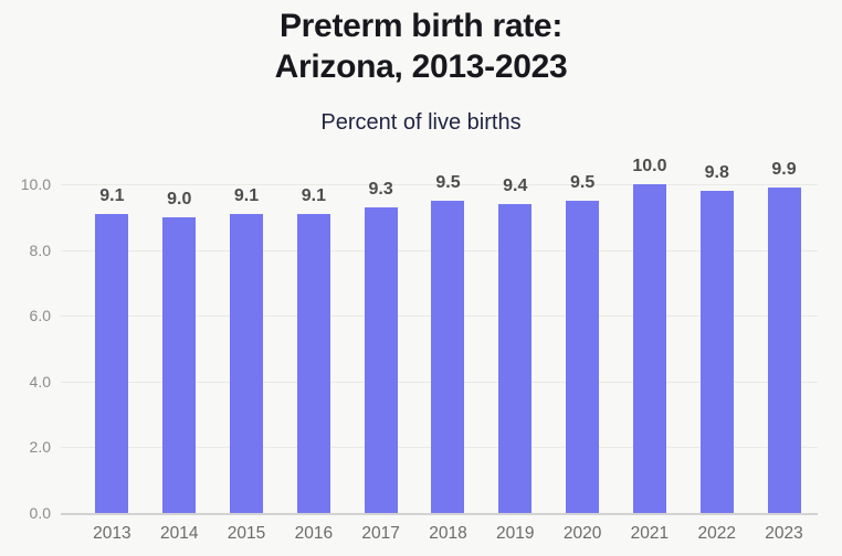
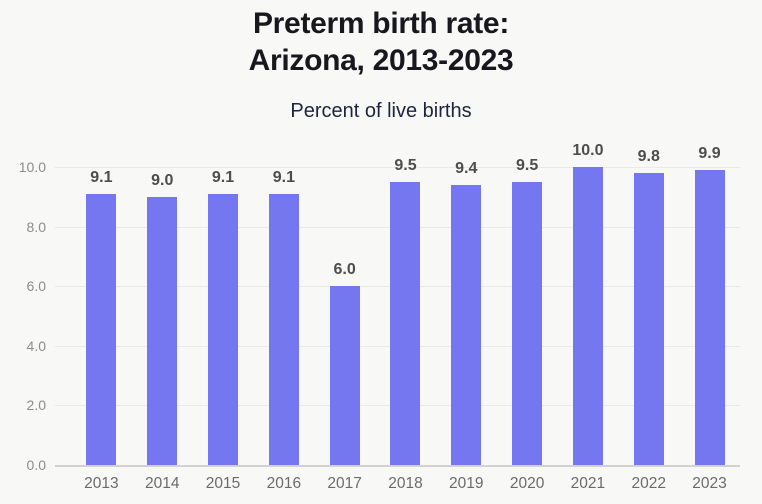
2017: 9.3 -> 6.0
